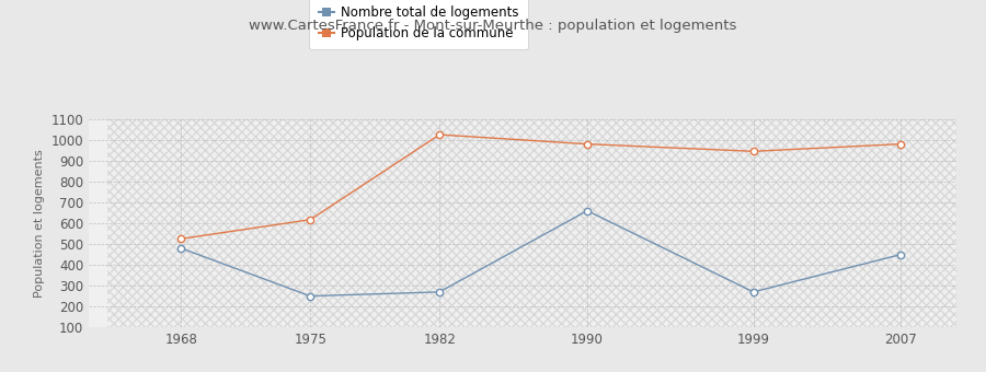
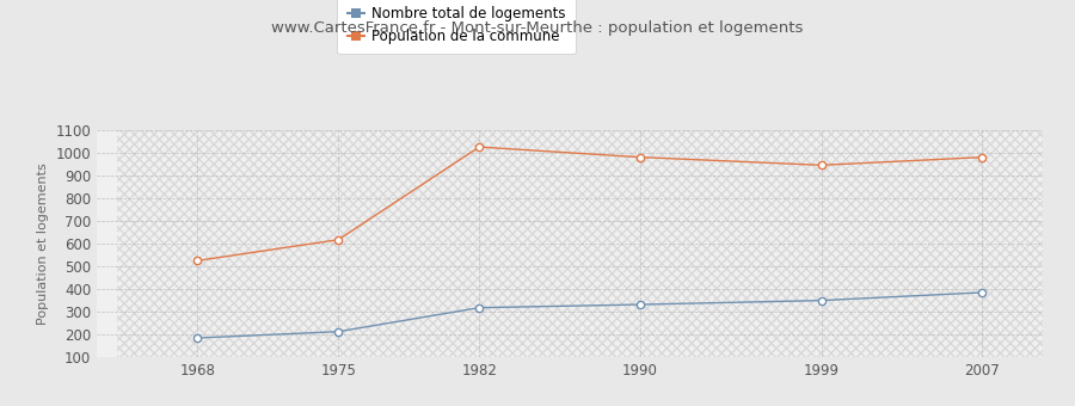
Nombre total de logements/1968: 480 -> 180
Nombre total de logements/1975: 250 -> 210
Nombre total de logements/1982: 270 -> 320
Nombre total de logements/1990: 660 -> 330
Nombre total de logements/1999: 270 -> 350
Nombre total de logements/2007: 450 -> 380
